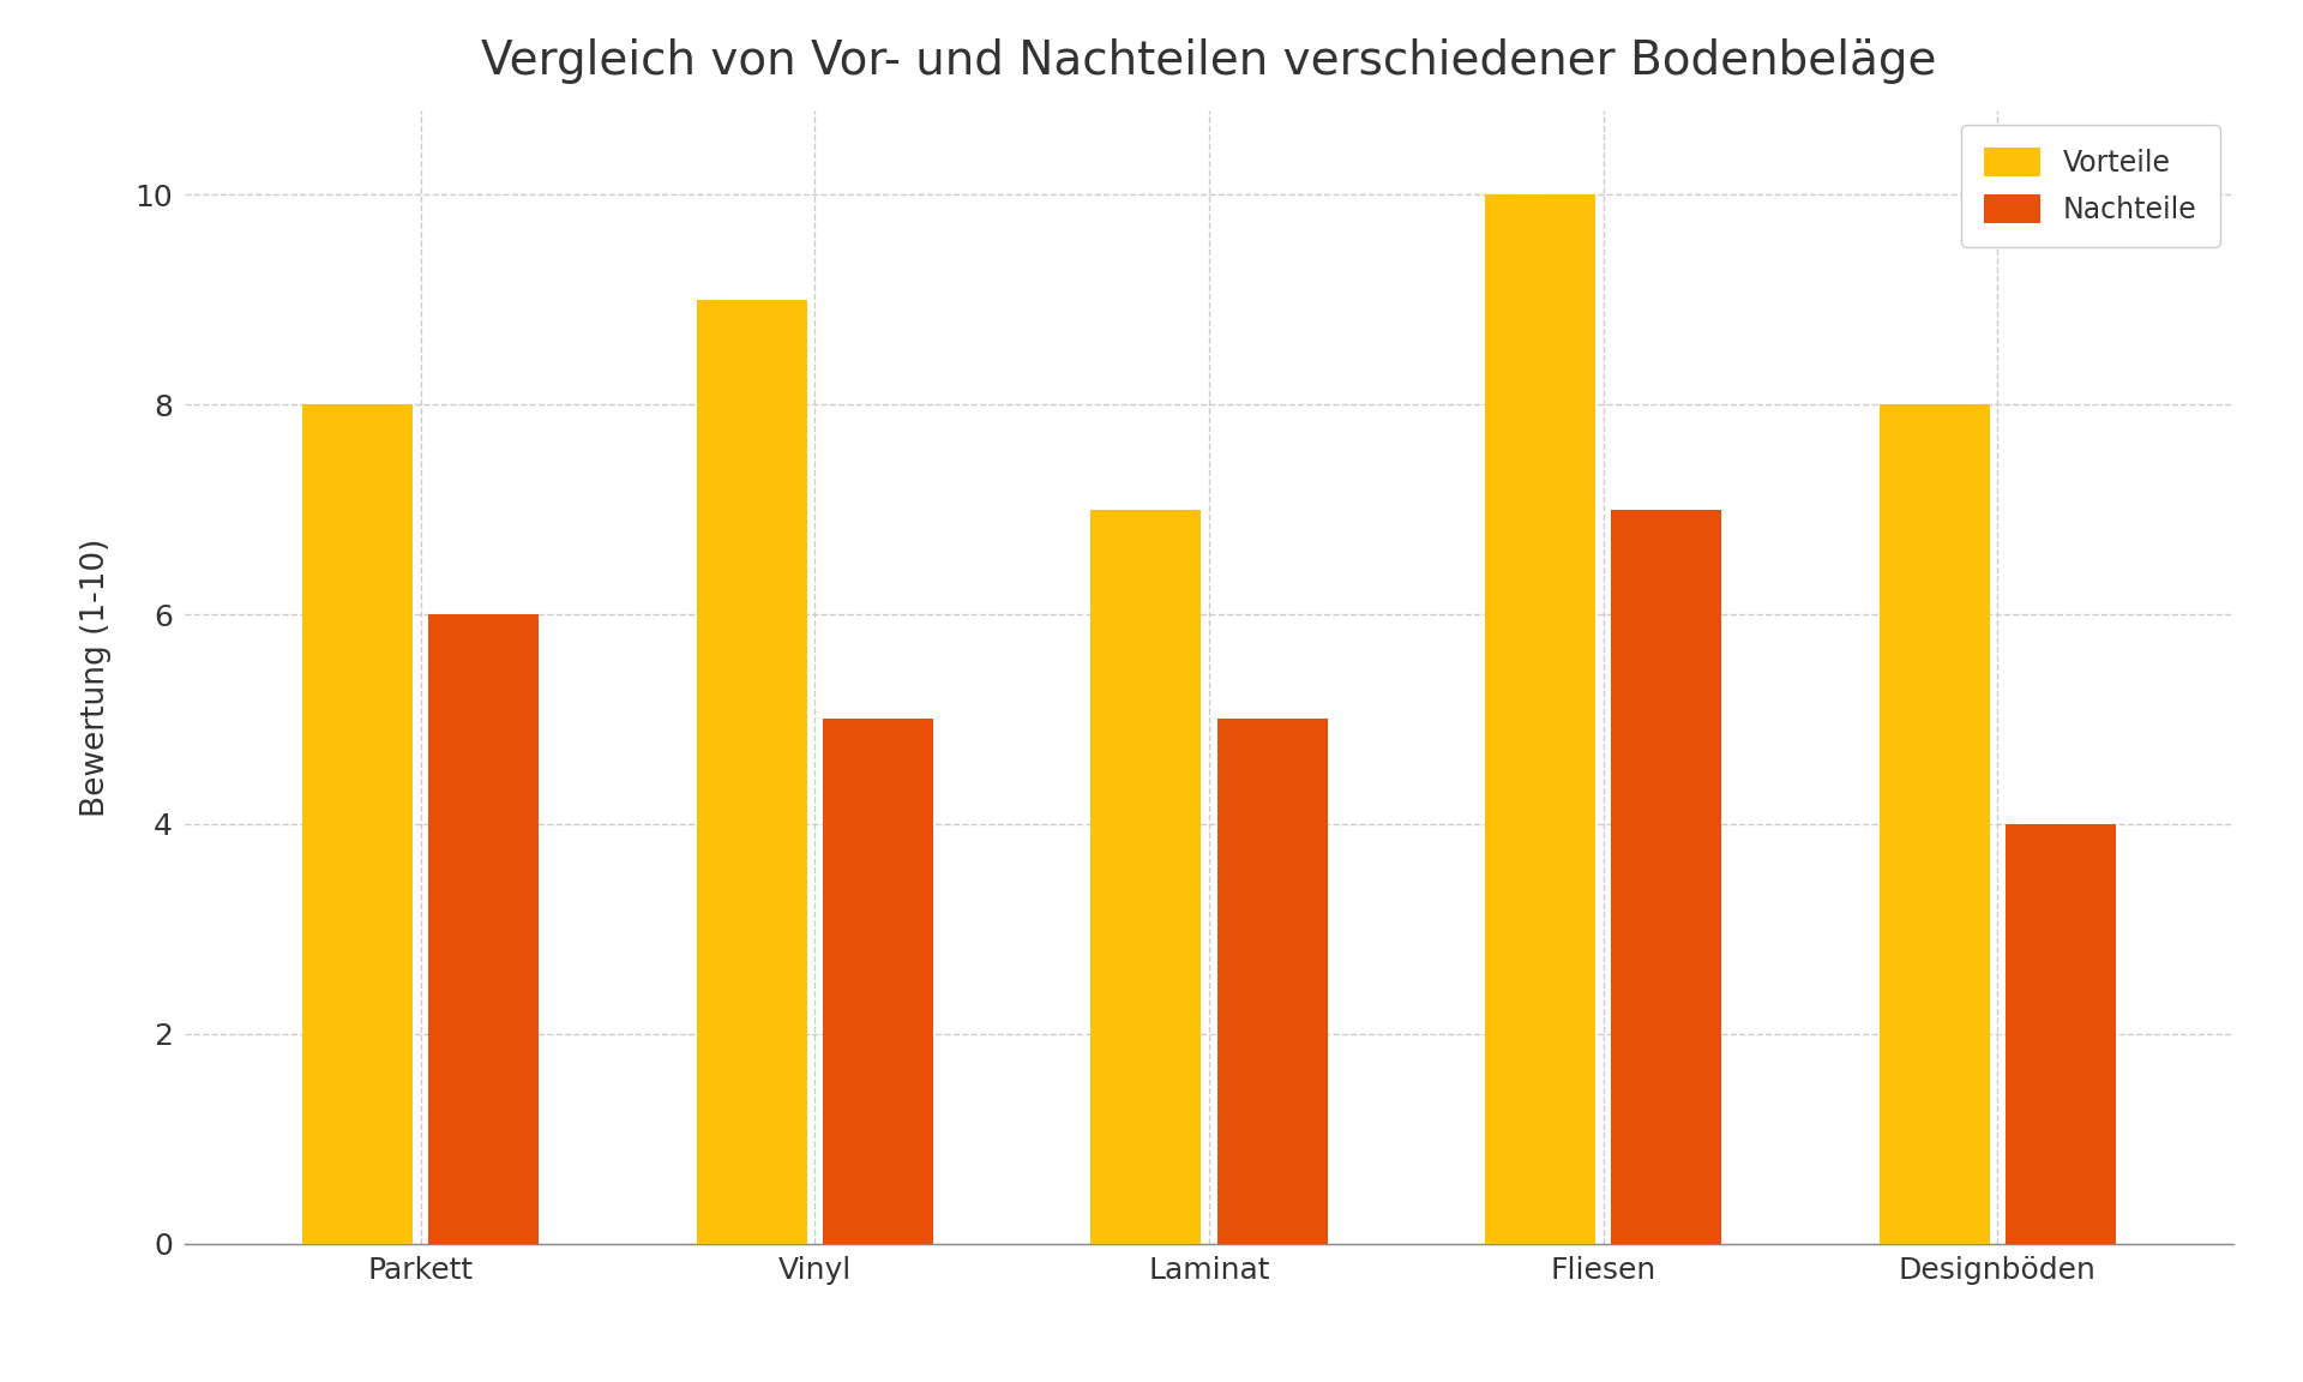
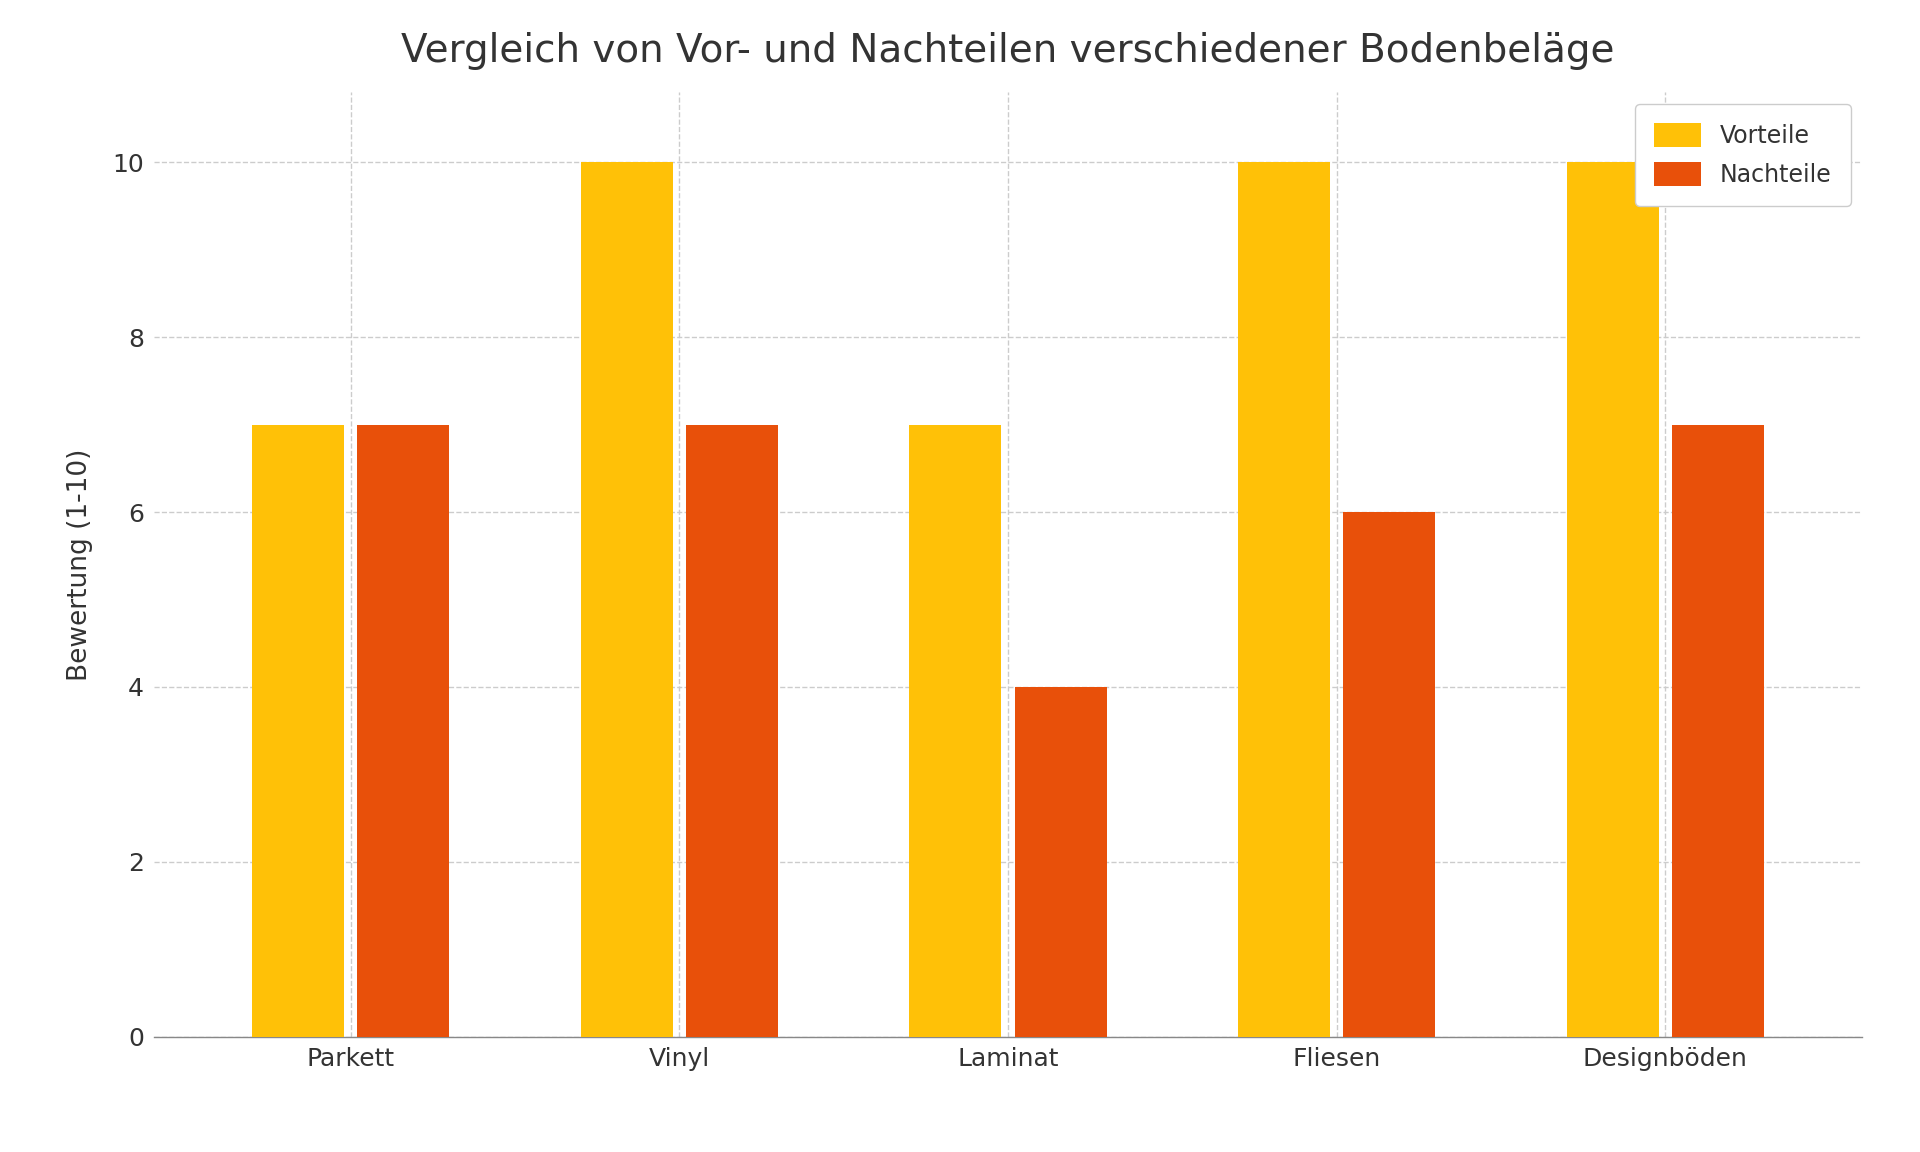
Vorteile/Parkett: 8 -> 7
Nachteile/Parkett: 6 -> 7
Vorteile/Vinyl: 9 -> 10
Nachteile/Vinyl: 5 -> 7
Nachteile/Laminat: 5 -> 4
Nachteile/Fliesen: 7 -> 6
Vorteile/Designböden: 8 -> 10
Nachteile/Designböden: 4 -> 7
